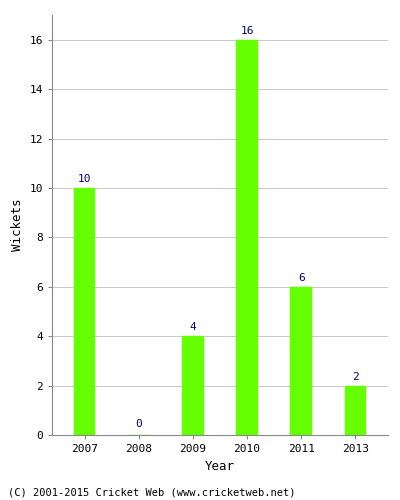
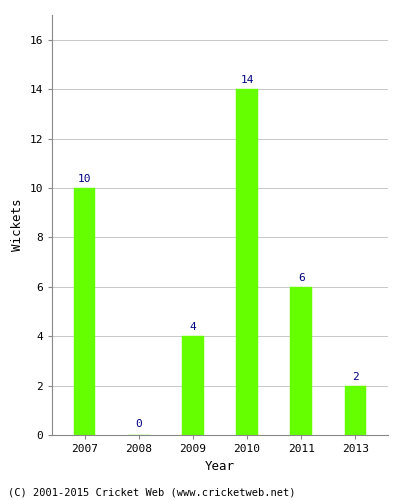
2010: 16 -> 14
